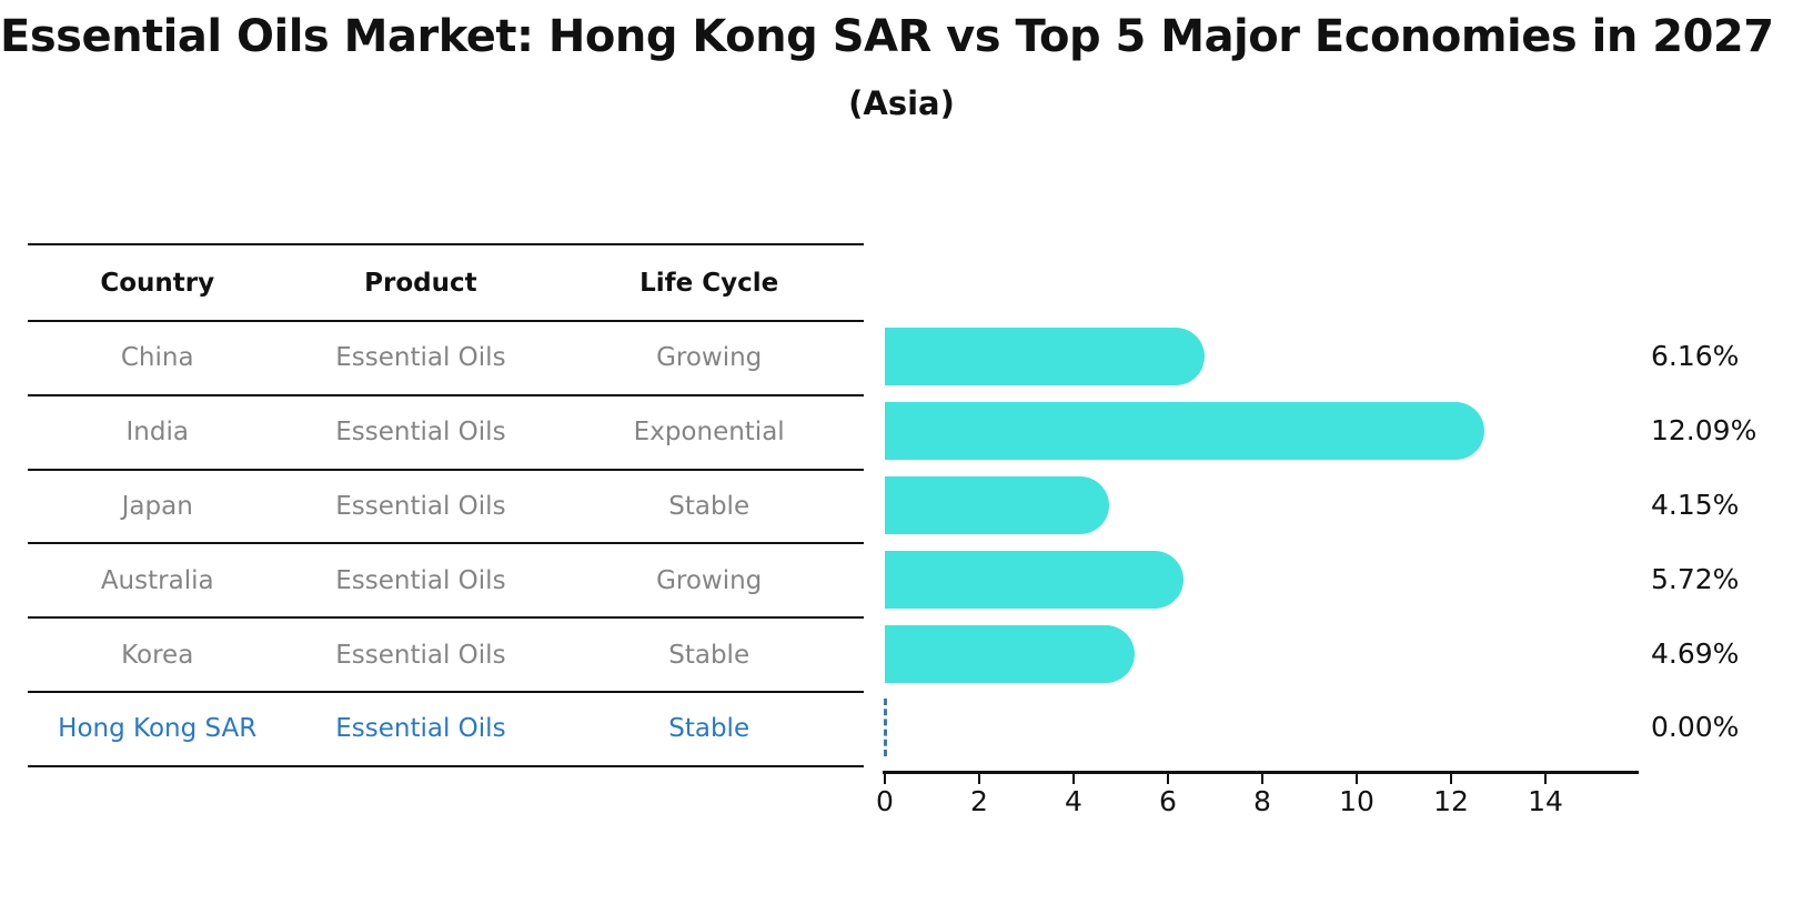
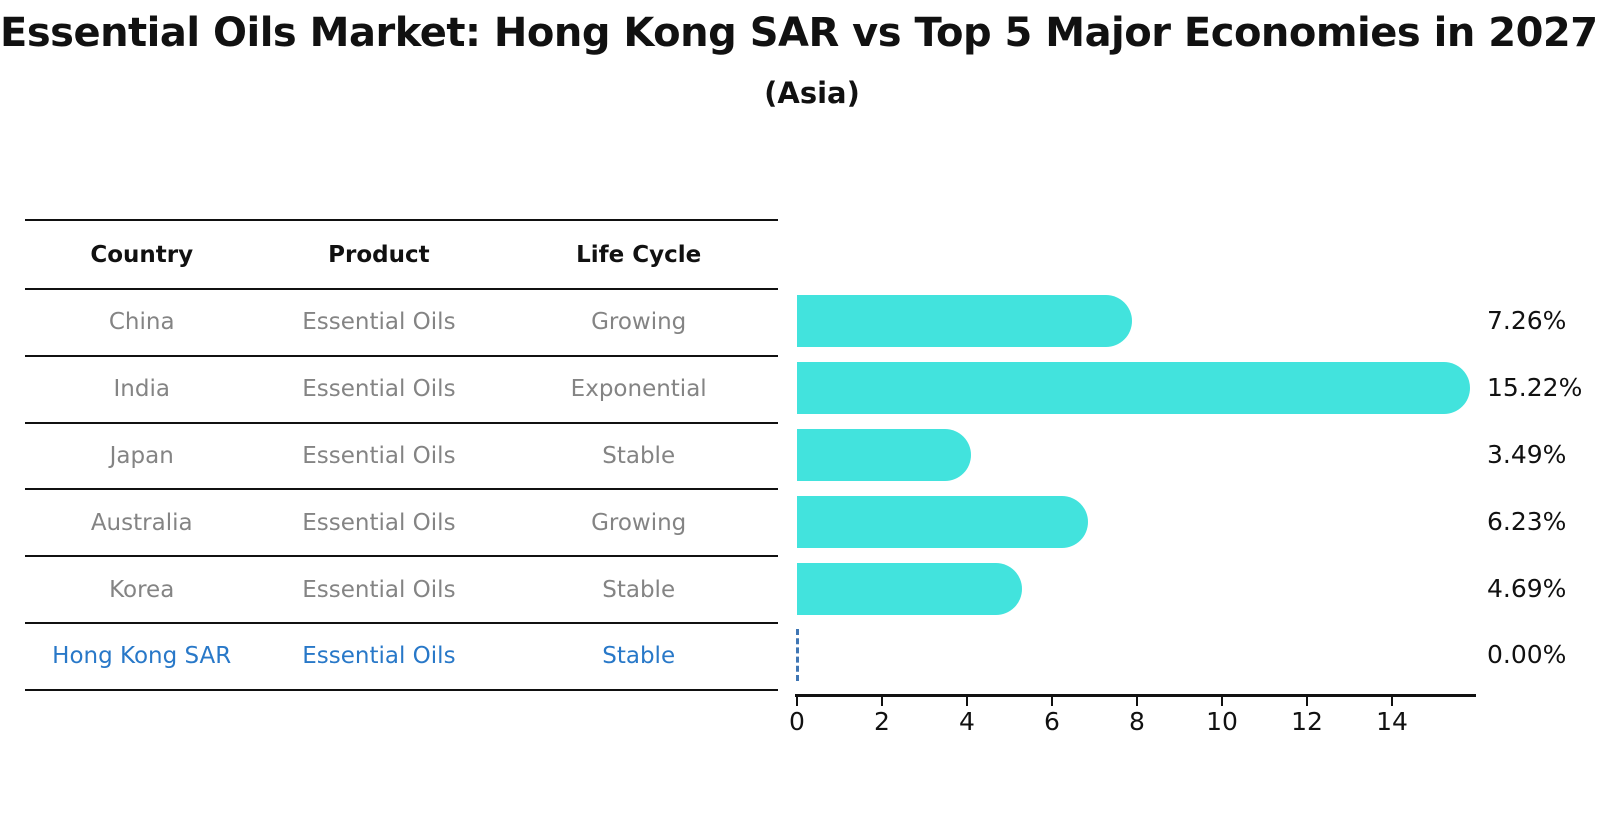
China: 6.16% -> 7.26%
India: 12.09% -> 15.22%
Japan: 4.15% -> 3.49%
Australia: 5.72% -> 6.23%
